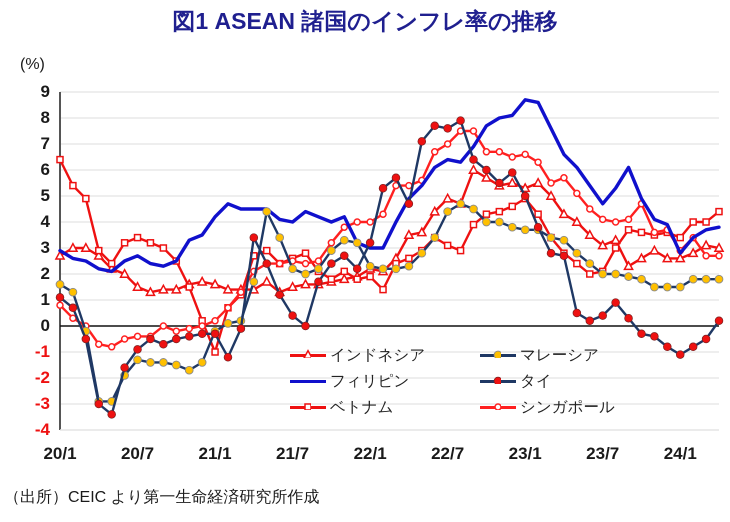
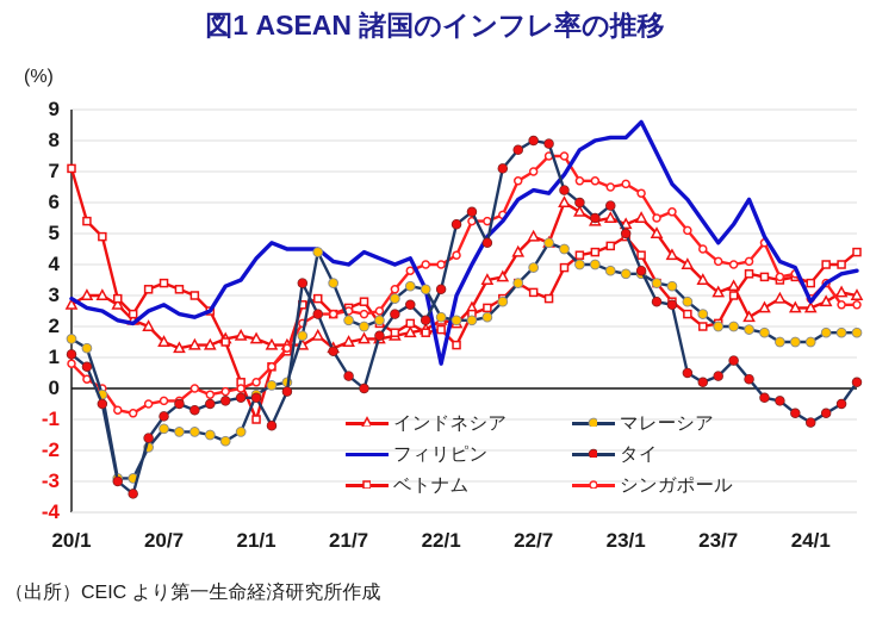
ベトナム/20/1: 6.4 -> 7.1
フィリピン/22/1: 3.0 -> 0.8
マレーシア/22/7: 4.4 -> 3.9
タイ/22/7: 7.6 -> 8.0
フィリピン/23/1: 8.7 -> 8.1
